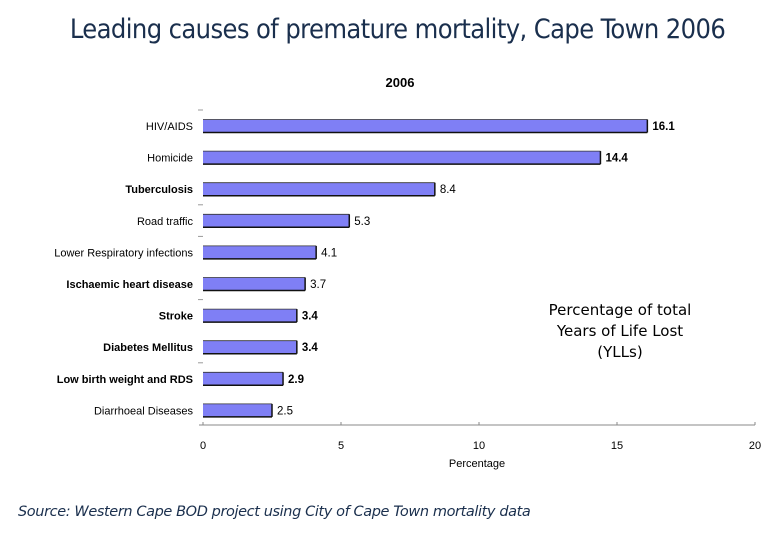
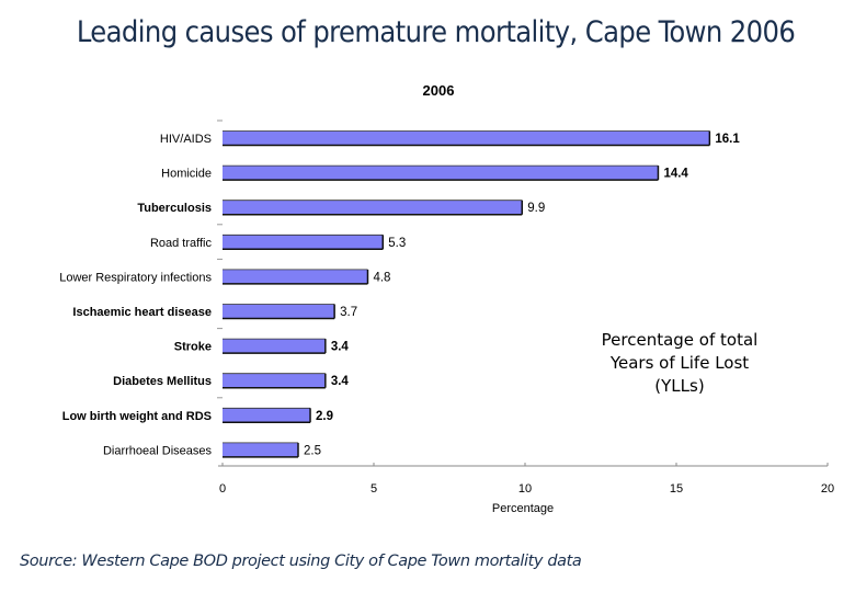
Tuberculosis: 8.4 -> 9.9
Lower Respiratory infections: 4.1 -> 4.8
